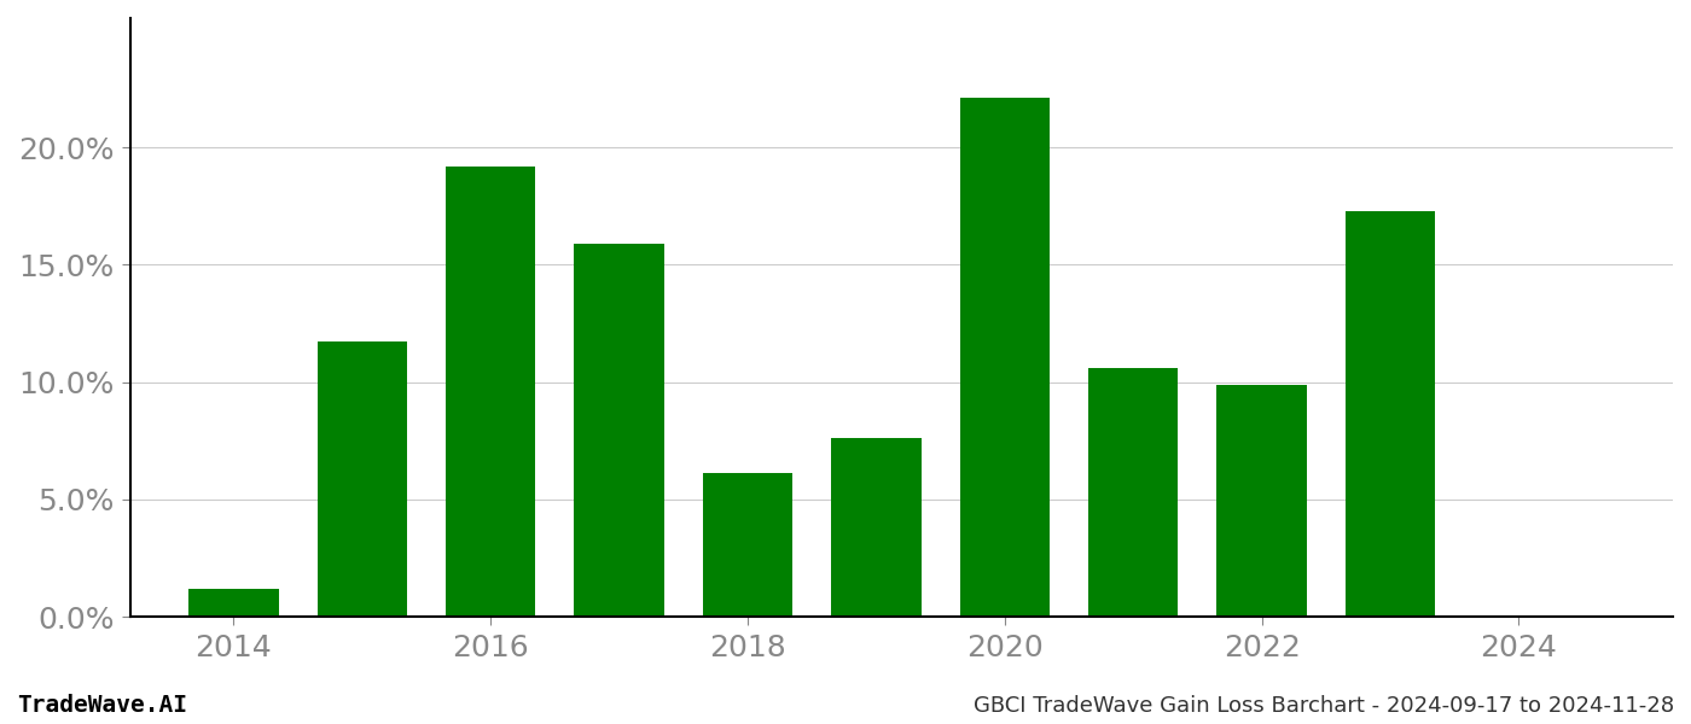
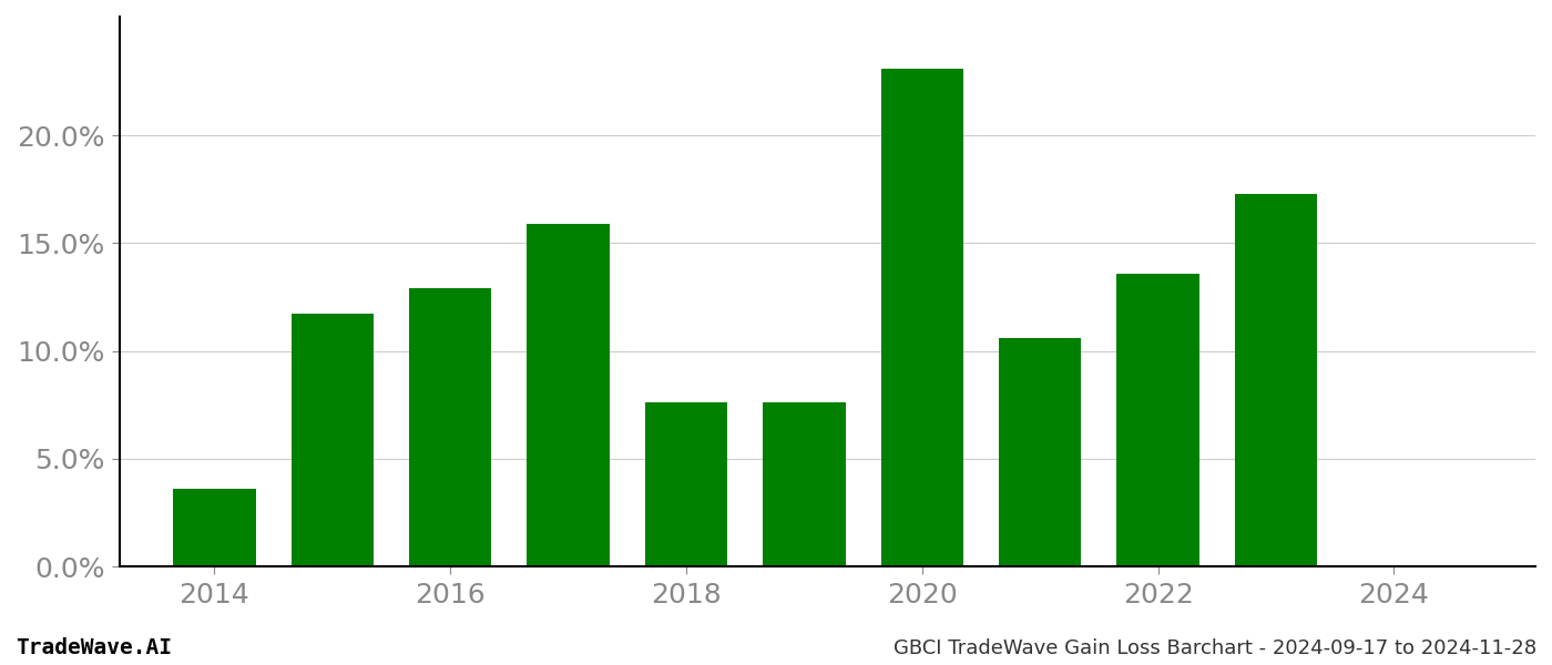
2014: 1.2% -> 3.6%
2016: 19.2% -> 12.9%
2018: 6.1% -> 7.6%
2020: 22.1% -> 23.1%
2022: 9.9% -> 13.6%
